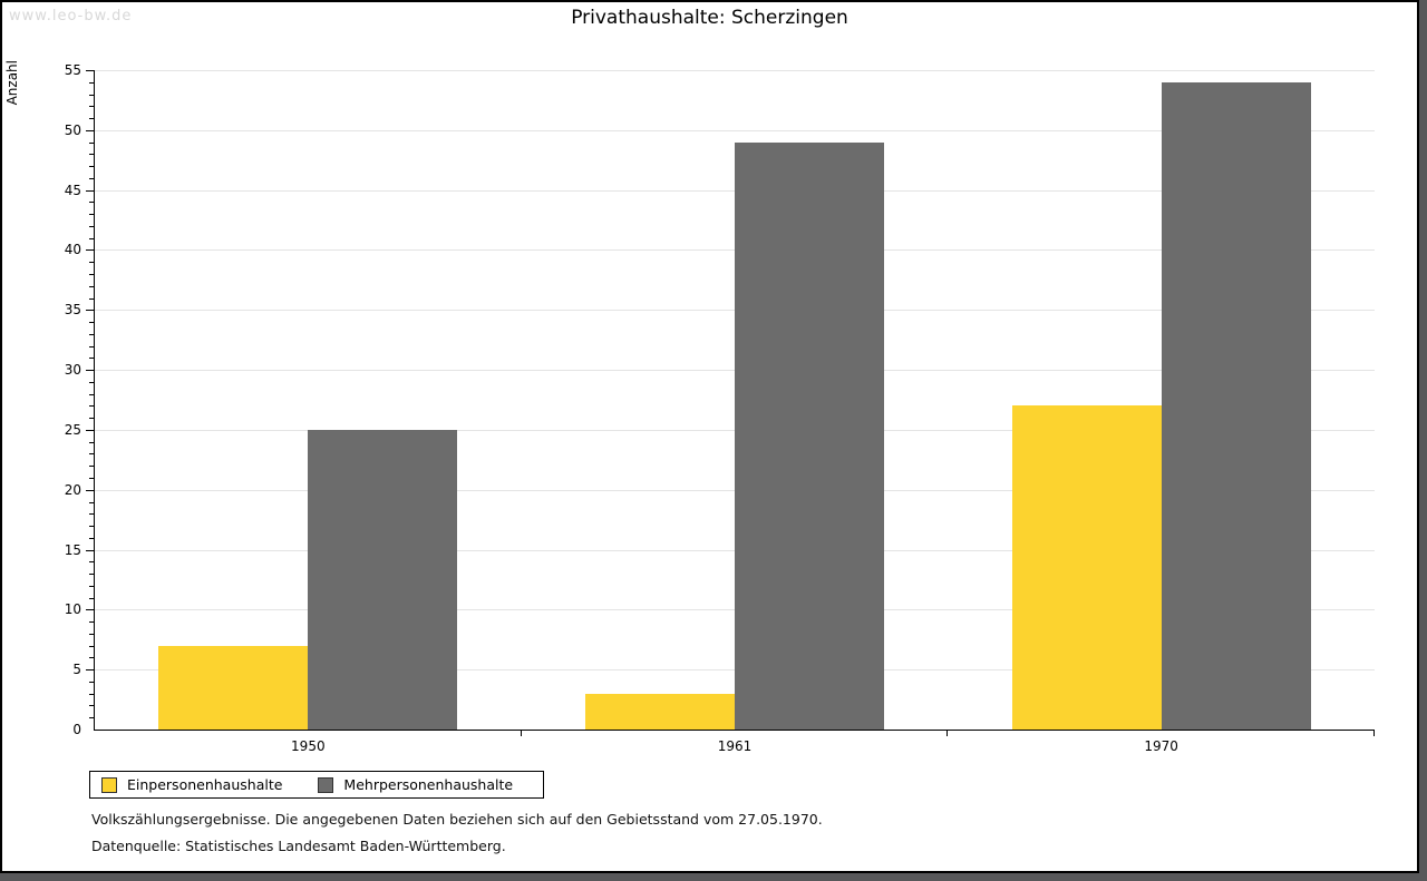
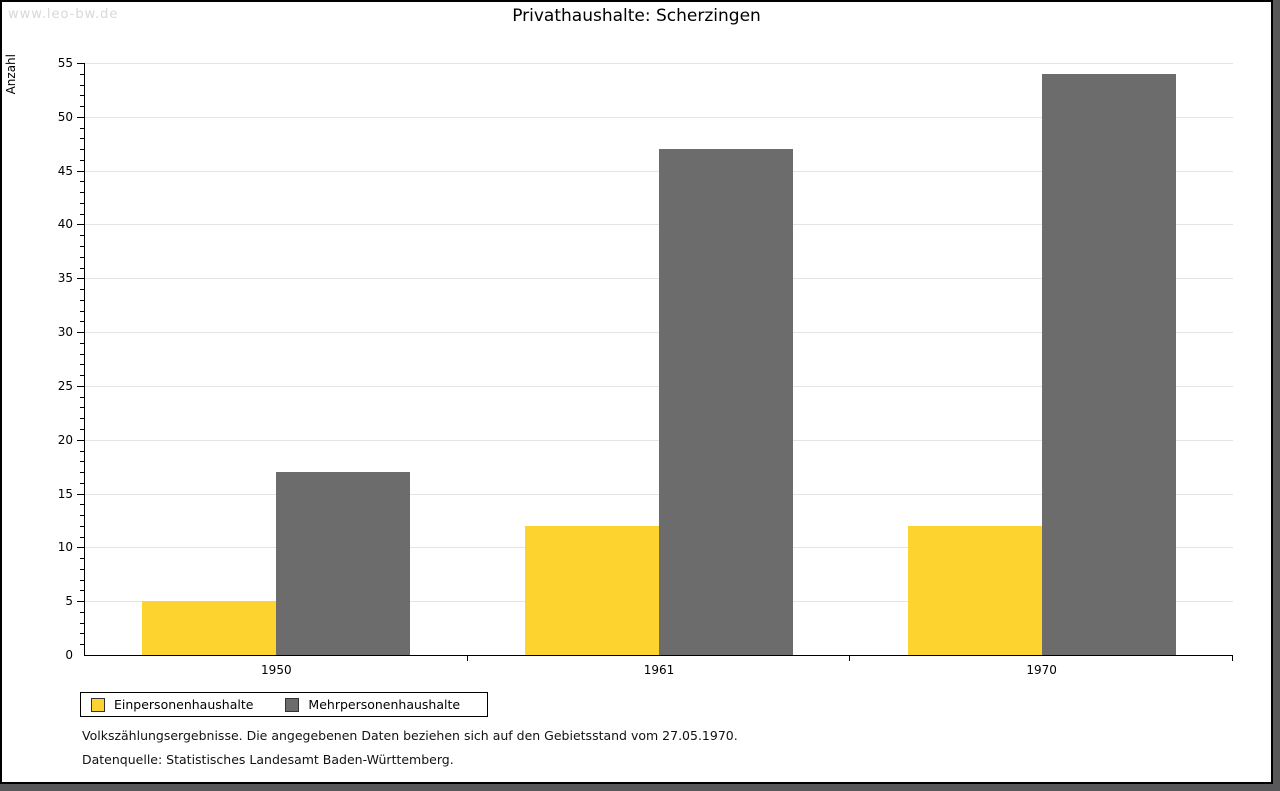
Einpersonenhaushalte/1950: 7 -> 5
Mehrpersonenhaushalte/1950: 25 -> 17
Einpersonenhaushalte/1961: 3 -> 12
Mehrpersonenhaushalte/1961: 49 -> 47
Einpersonenhaushalte/1970: 27 -> 12
